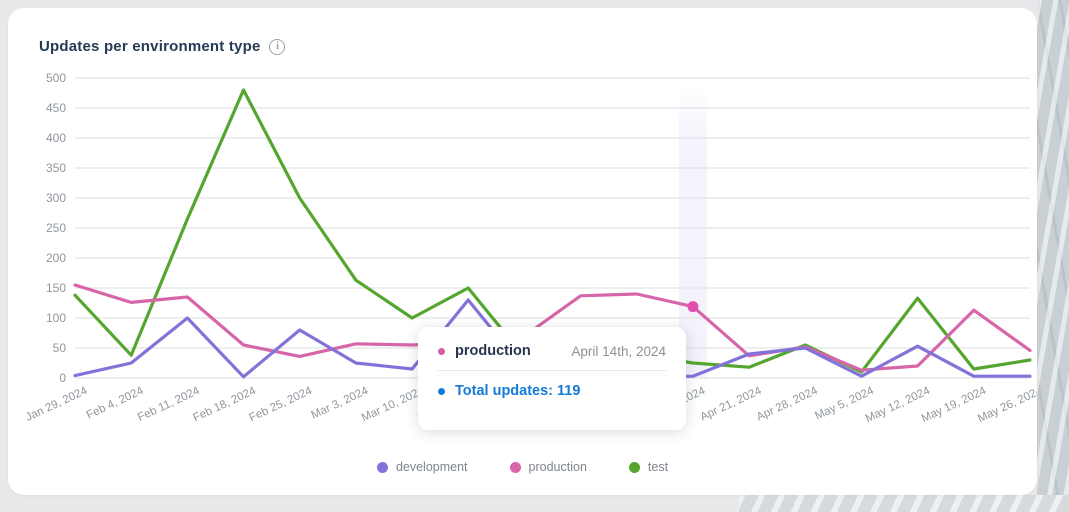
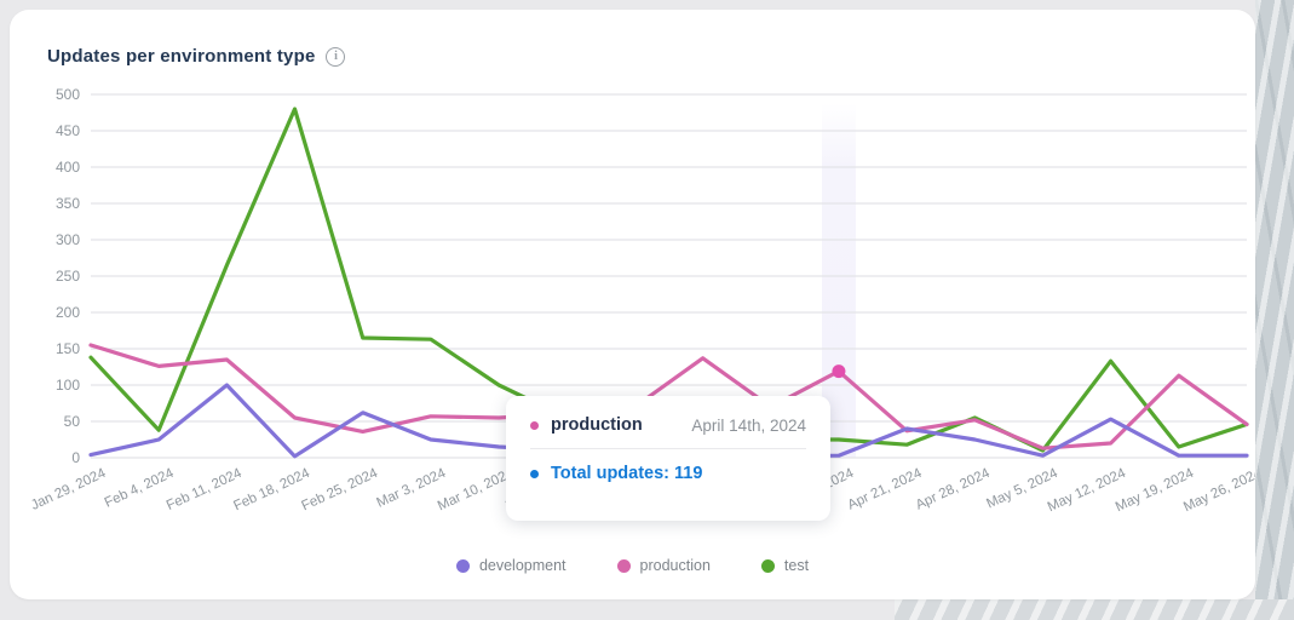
development/Feb 25, 2024: 80 -> 60
test/Feb 25, 2024: 300 -> 160
development/Mar 17, 2024: 130 -> 10
test/Mar 17, 2024: 150 -> 60
production/Apr 7, 2024: 140 -> 70
test/Apr 7, 2024: 40 -> 20
development/Apr 28, 2024: 50 -> 20
test/May 26, 2024: 30 -> 50
